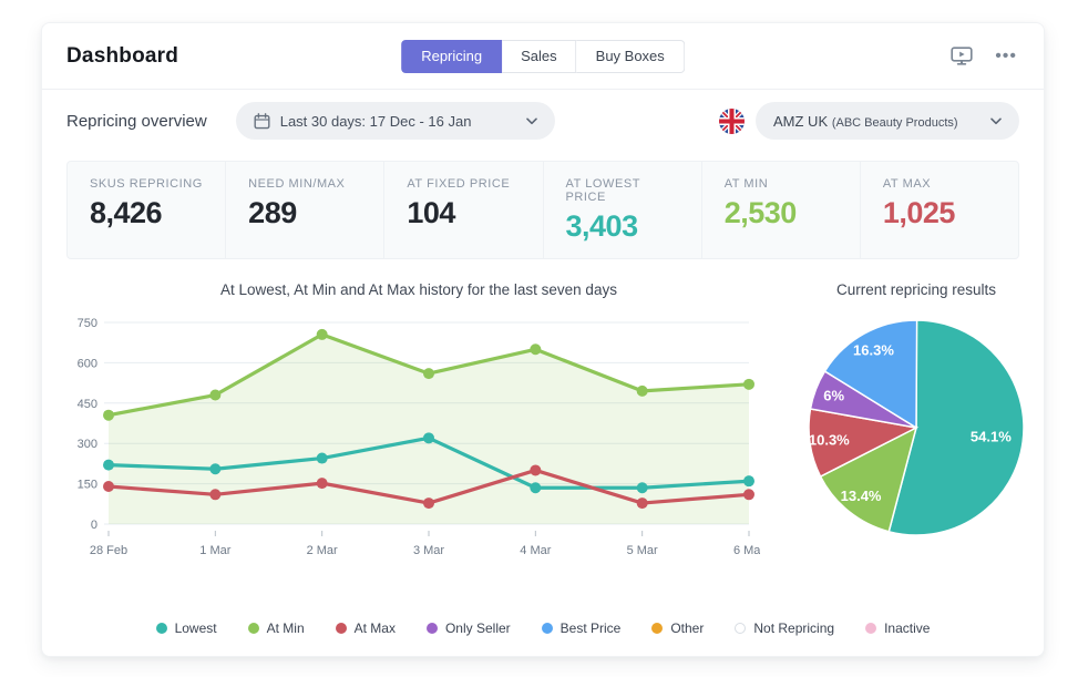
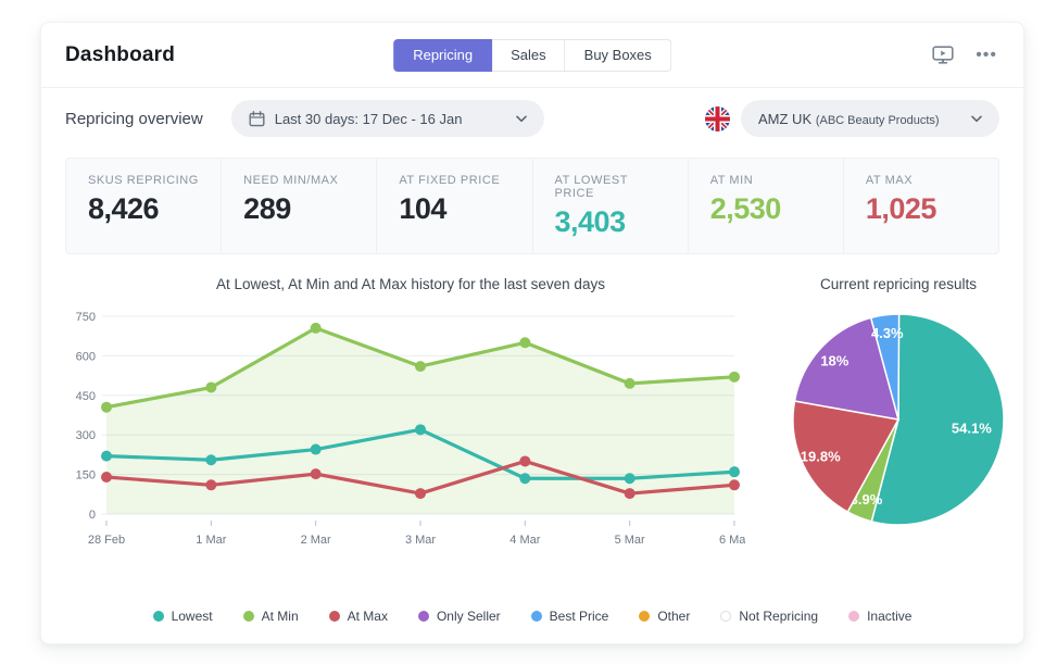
Current repricing results/At Min: 13.4% -> 3.9%
Current repricing results/At Max: 10.3% -> 19.8%
Current repricing results/Only Seller: 6% -> 18%
Current repricing results/Best Price: 16.3% -> 4.3%
